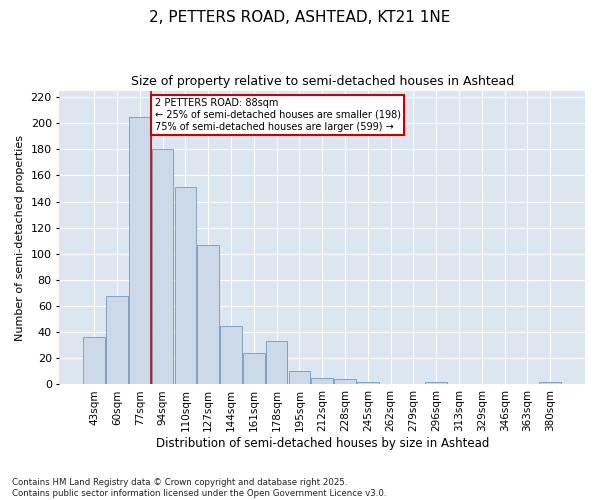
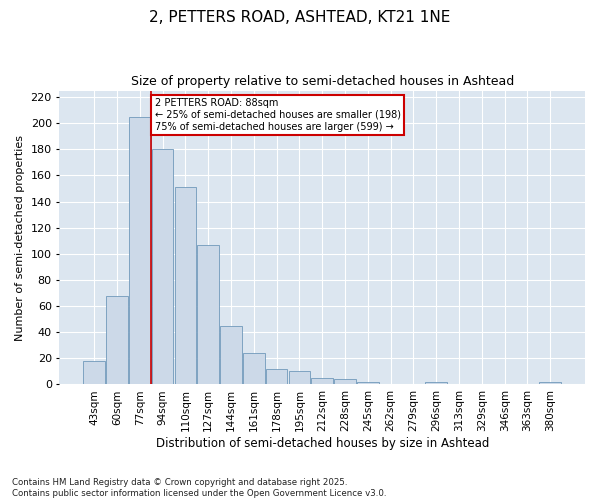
43sqm: 36 -> 18
178sqm: 33 -> 12
